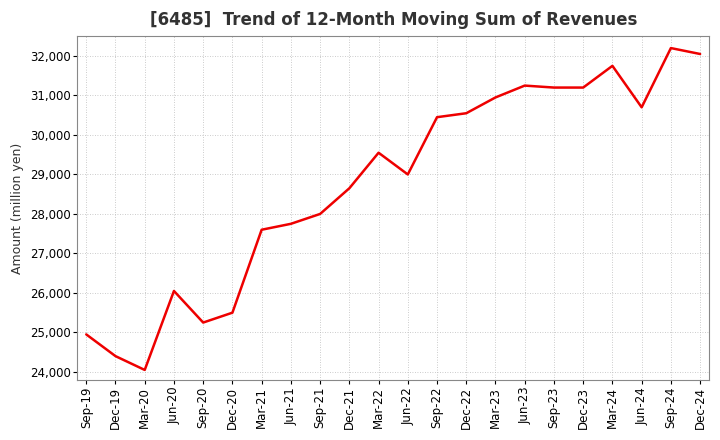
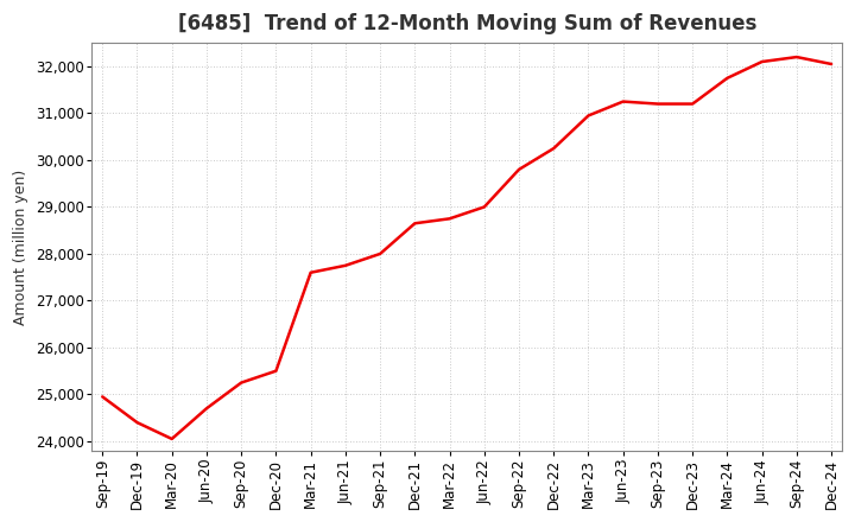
Jun-20: 26,050 -> 24,700
Mar-22: 29,550 -> 28,750
Sep-22: 30,450 -> 29,800
Dec-22: 30,550 -> 30,250
Jun-24: 30,700 -> 32,100
